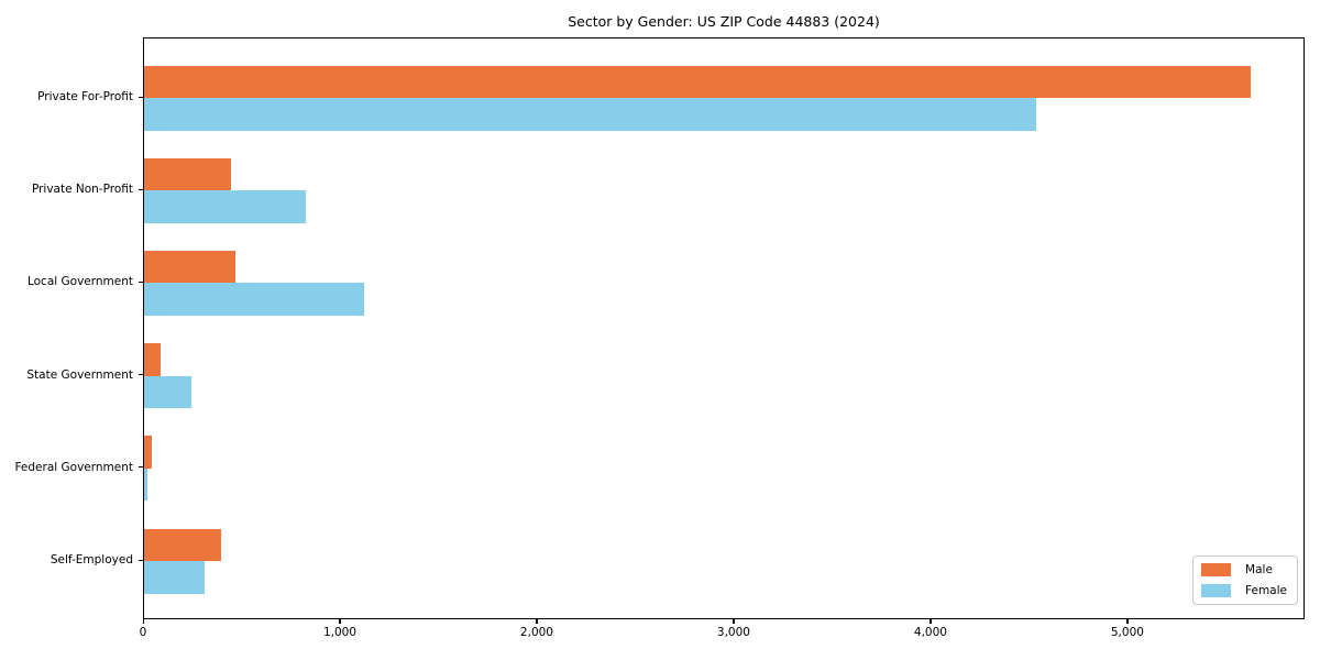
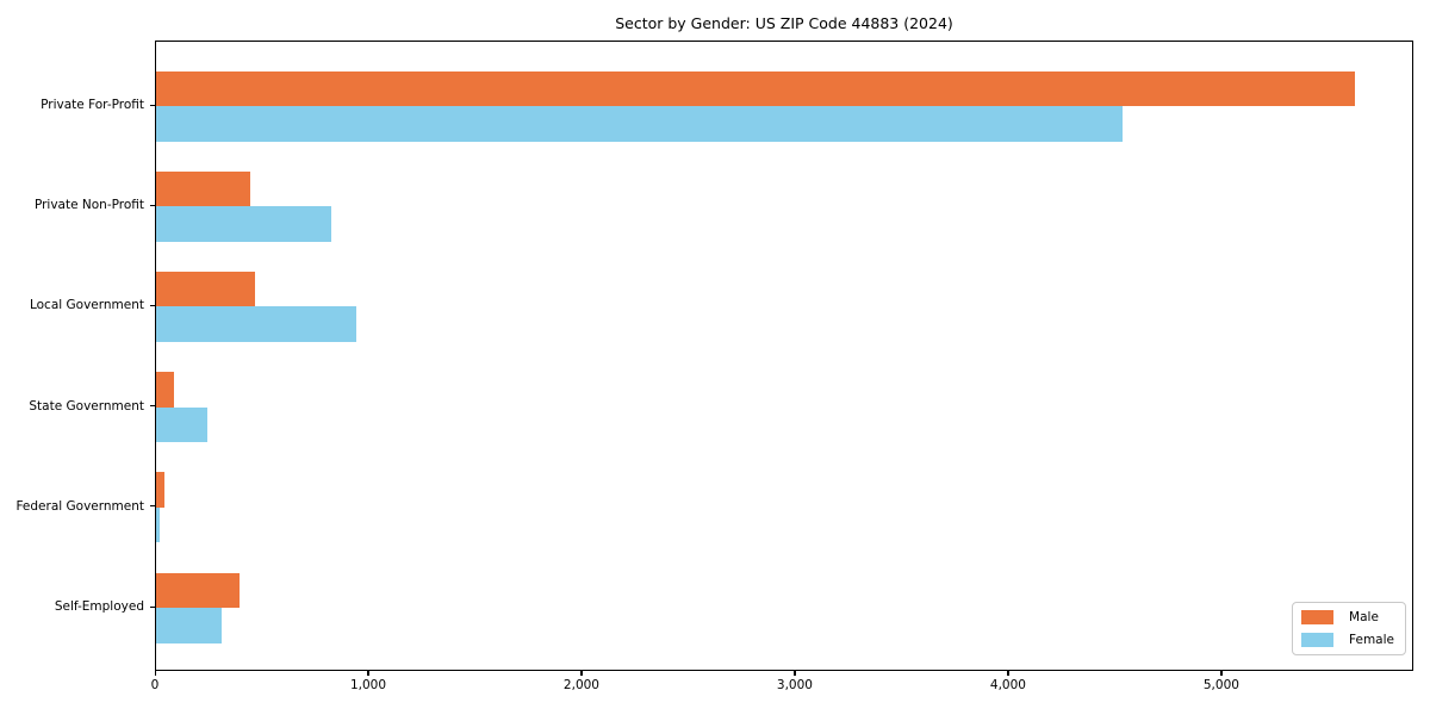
Female/Local Government: 1120 -> 940
